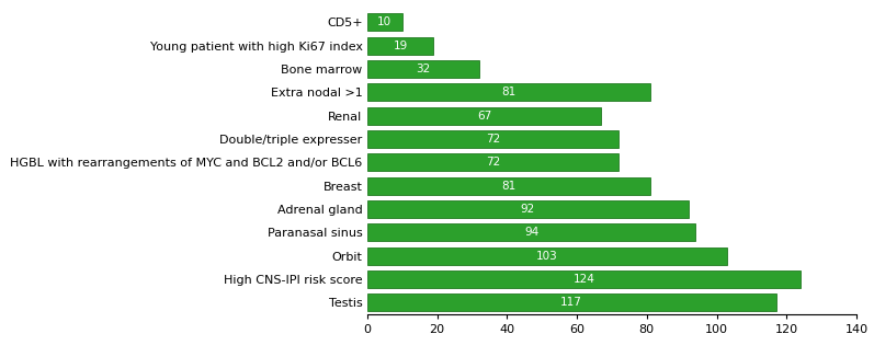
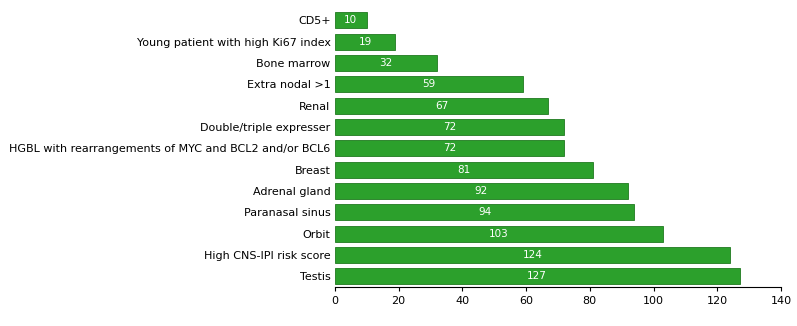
Extra nodal >1: 81 -> 59
Testis: 117 -> 127
